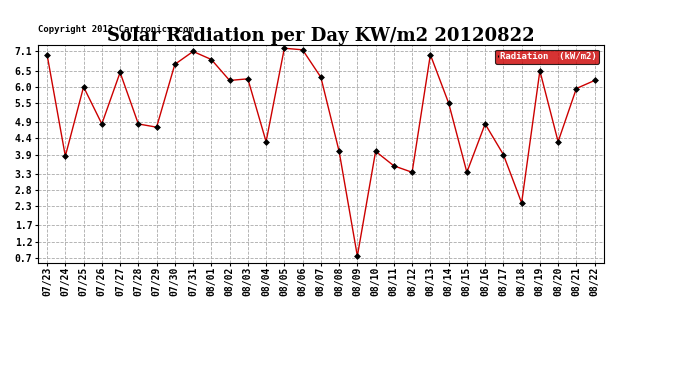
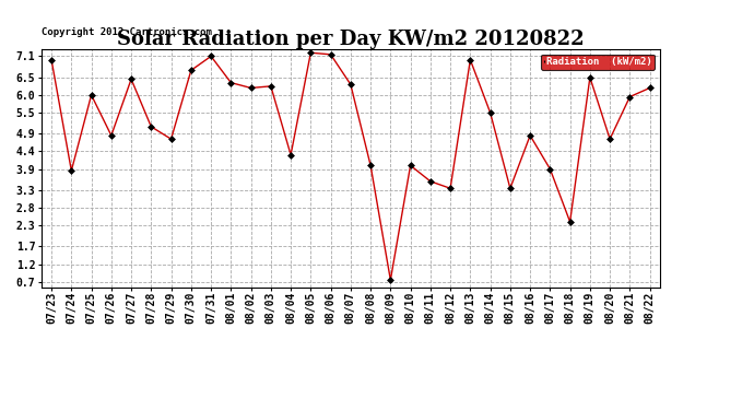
07/28: 4.85 -> 5.10
08/01: 6.85 -> 6.35
08/20: 4.30 -> 4.75
